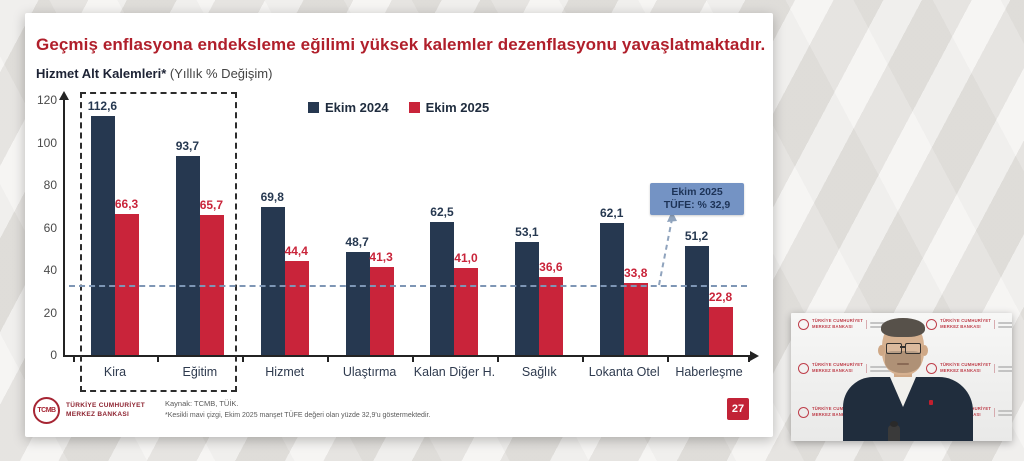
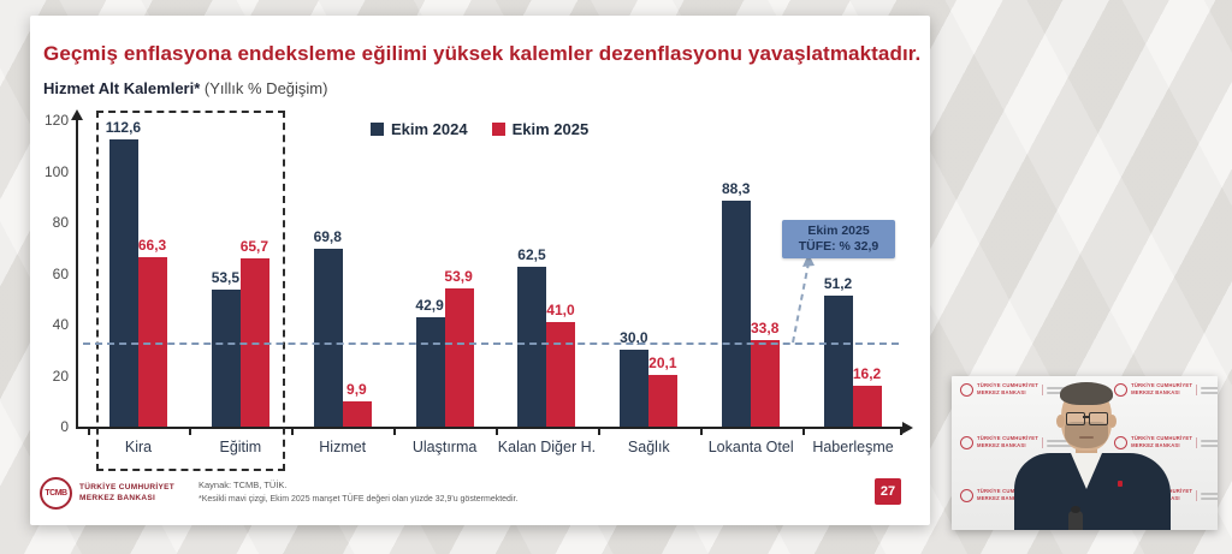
Ekim 2024/Eğitim: 93,7 -> 53,5
Ekim 2025/Hizmet: 44,4 -> 9,9
Ekim 2024/Ulaştırma: 48,7 -> 42,9
Ekim 2025/Ulaştırma: 41,3 -> 53,9
Ekim 2024/Sağlık: 53,1 -> 30,0
Ekim 2025/Sağlık: 36,6 -> 20,1
Ekim 2024/Lokanta Otel: 62,1 -> 88,3
Ekim 2025/Haberleşme: 22,8 -> 16,2
